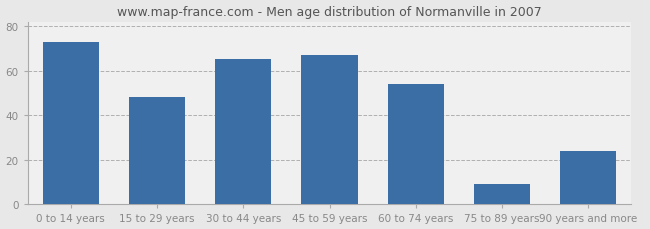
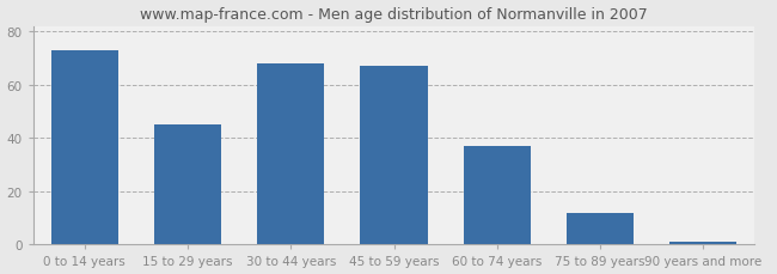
15 to 29 years: 48 -> 45
30 to 44 years: 65 -> 68
60 to 74 years: 54 -> 37
75 to 89 years: 9 -> 12
90 years and more: 24 -> 1
